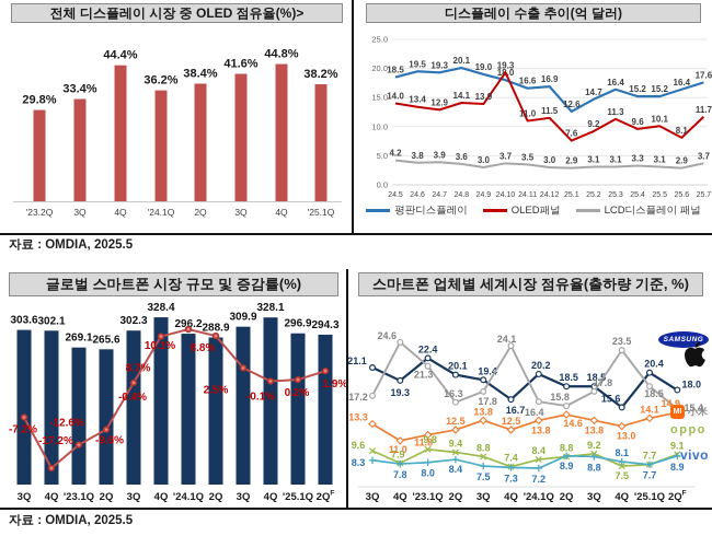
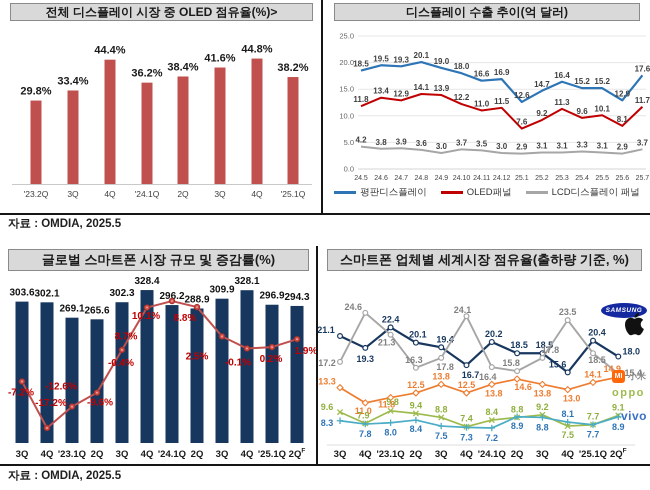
디스플레이 수출 추이(억 달러)/OLED패널/24.5: 14.0 -> 11.8
디스플레이 수출 추이(억 달러)/OLED패널/24.10: 19.3 -> 12.2
디스플레이 수출 추이(억 달러)/평판디스플레이/25.6: 16.4 -> 12.9
